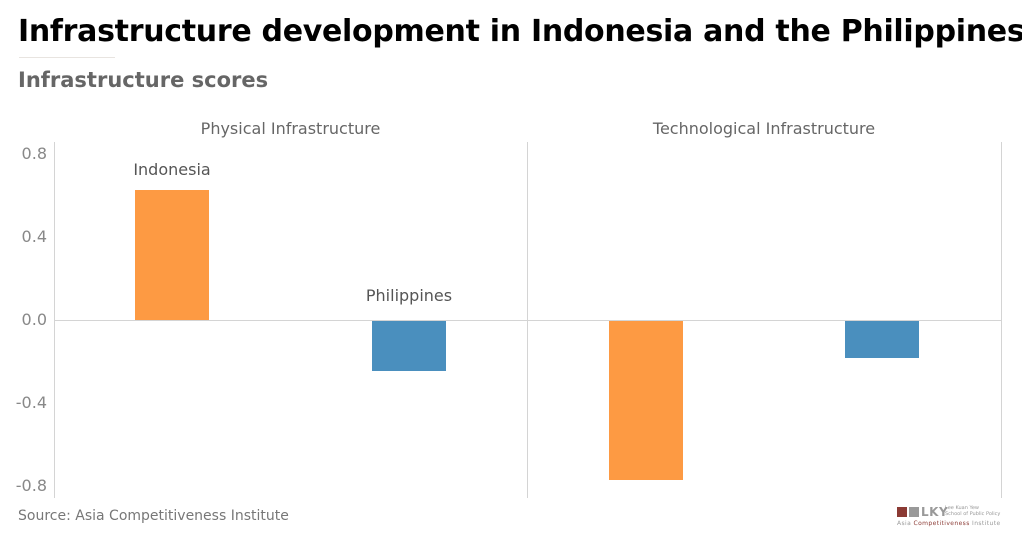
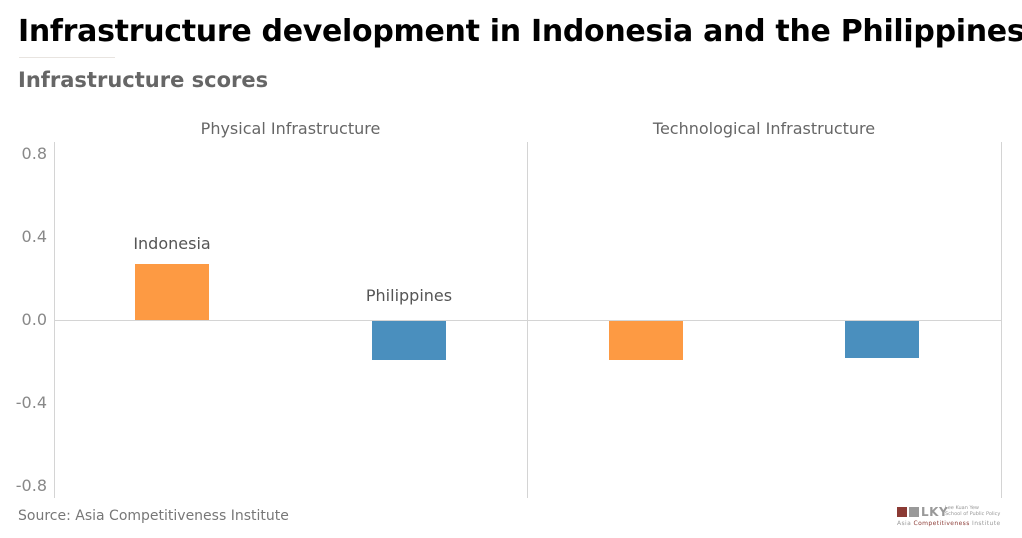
Physical Infrastructure/Indonesia: 0.63 -> 0.27
Technological Infrastructure/Indonesia: -0.77 -> -0.19
Physical Infrastructure/Philippines: -0.24 -> -0.19
